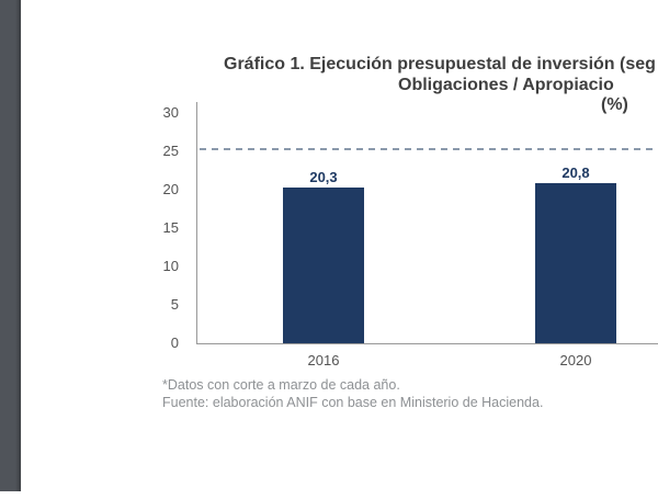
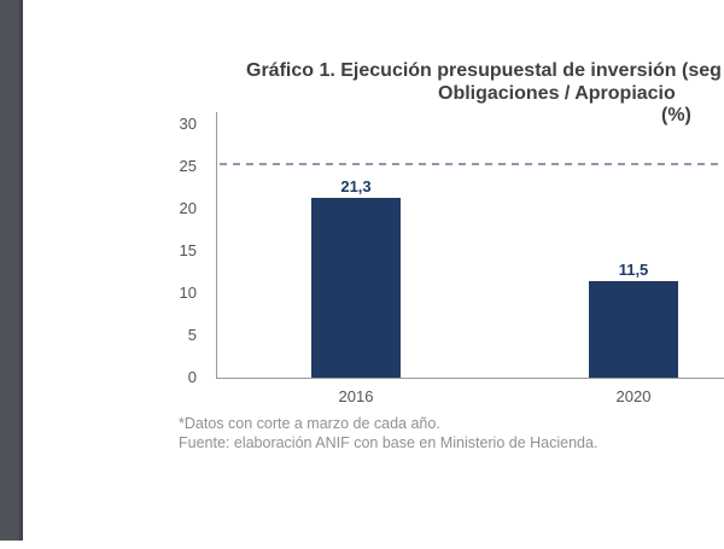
2016: 20,3 -> 21,3
2020: 20,8 -> 11,5
